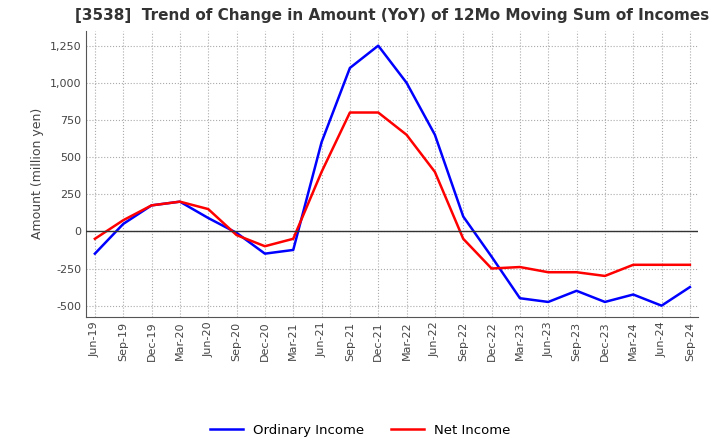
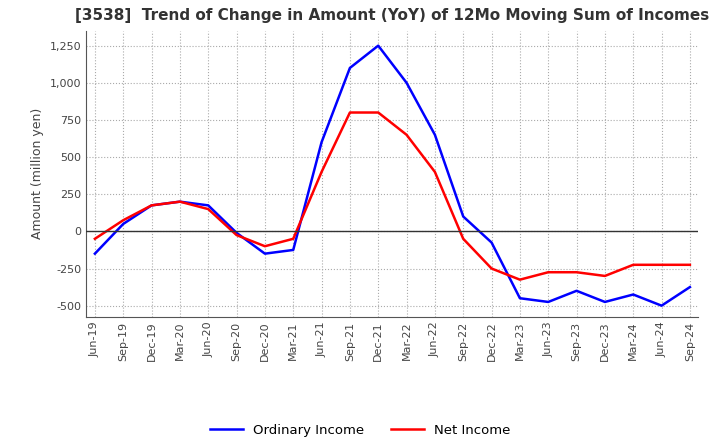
Ordinary Income/Jun-20: 90 -> 180
Ordinary Income/Dec-22: -170 -> -80
Net Income/Mar-23: -240 -> -320
